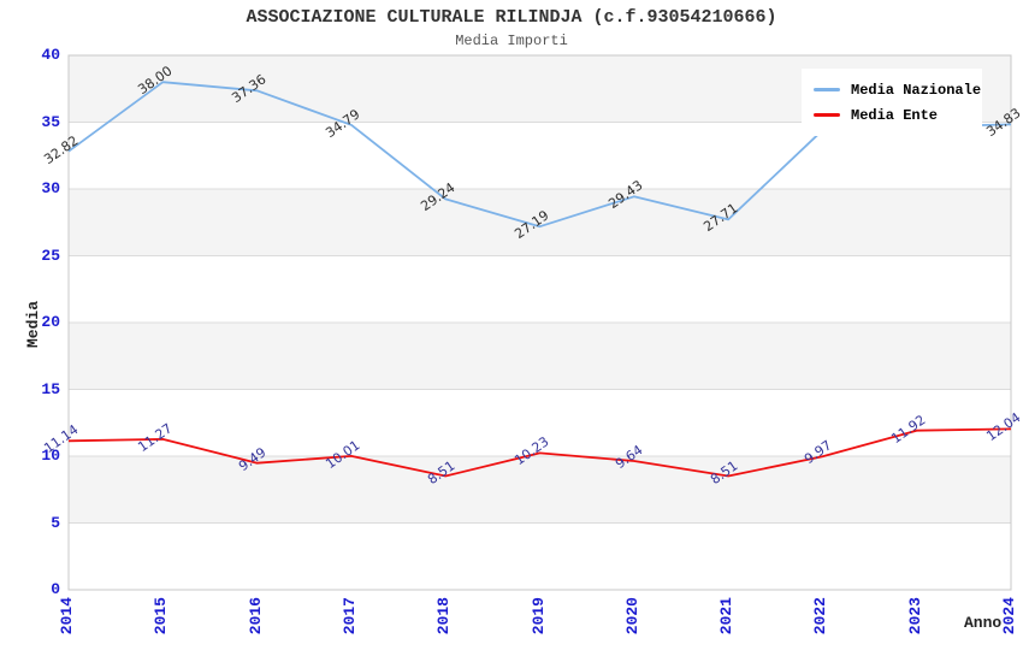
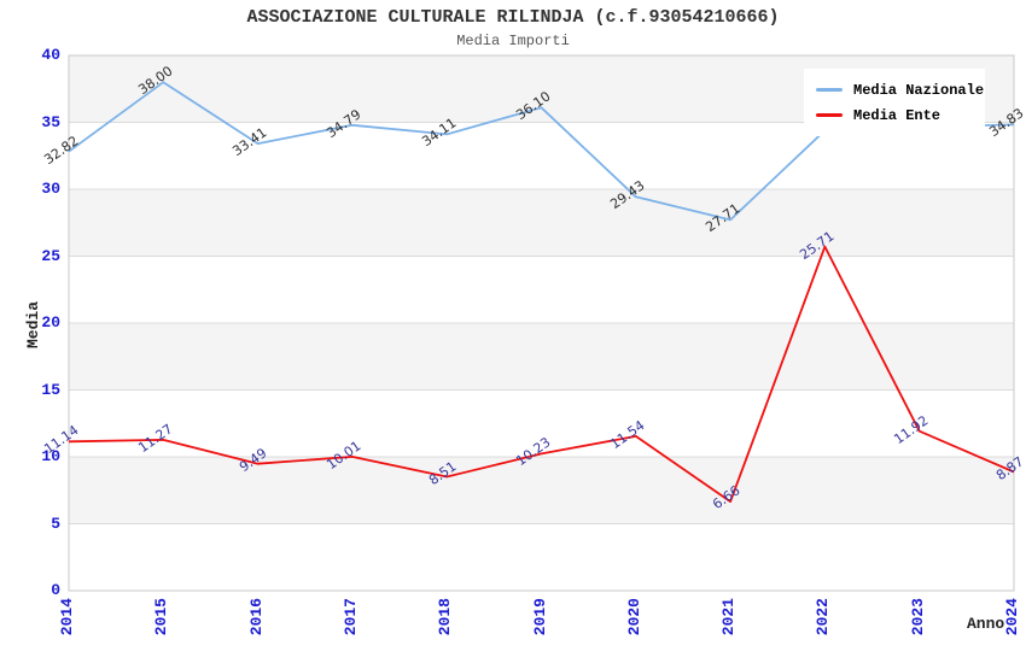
Media Nazionale/2016: 37.36 -> 33.41
Media Nazionale/2018: 29.24 -> 34.11
Media Nazionale/2019: 27.19 -> 36.10
Media Ente/2020: 9.64 -> 11.54
Media Ente/2021: 8.51 -> 6.66
Media Ente/2022: 9.97 -> 25.71
Media Ente/2024: 12.04 -> 8.87
